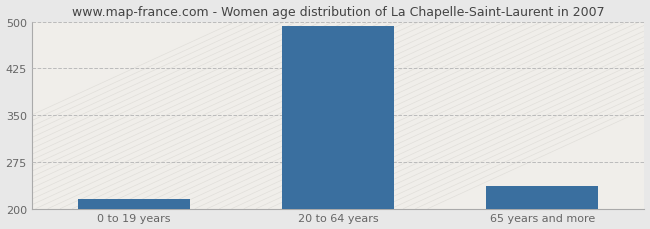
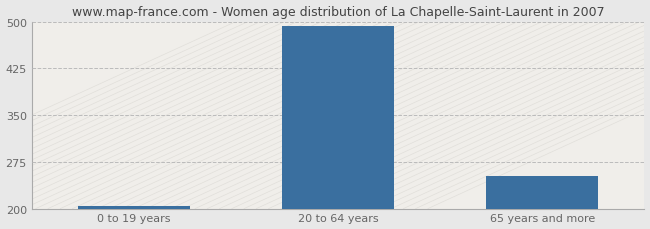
0 to 19 years: 216 -> 204
65 years and more: 236 -> 253
